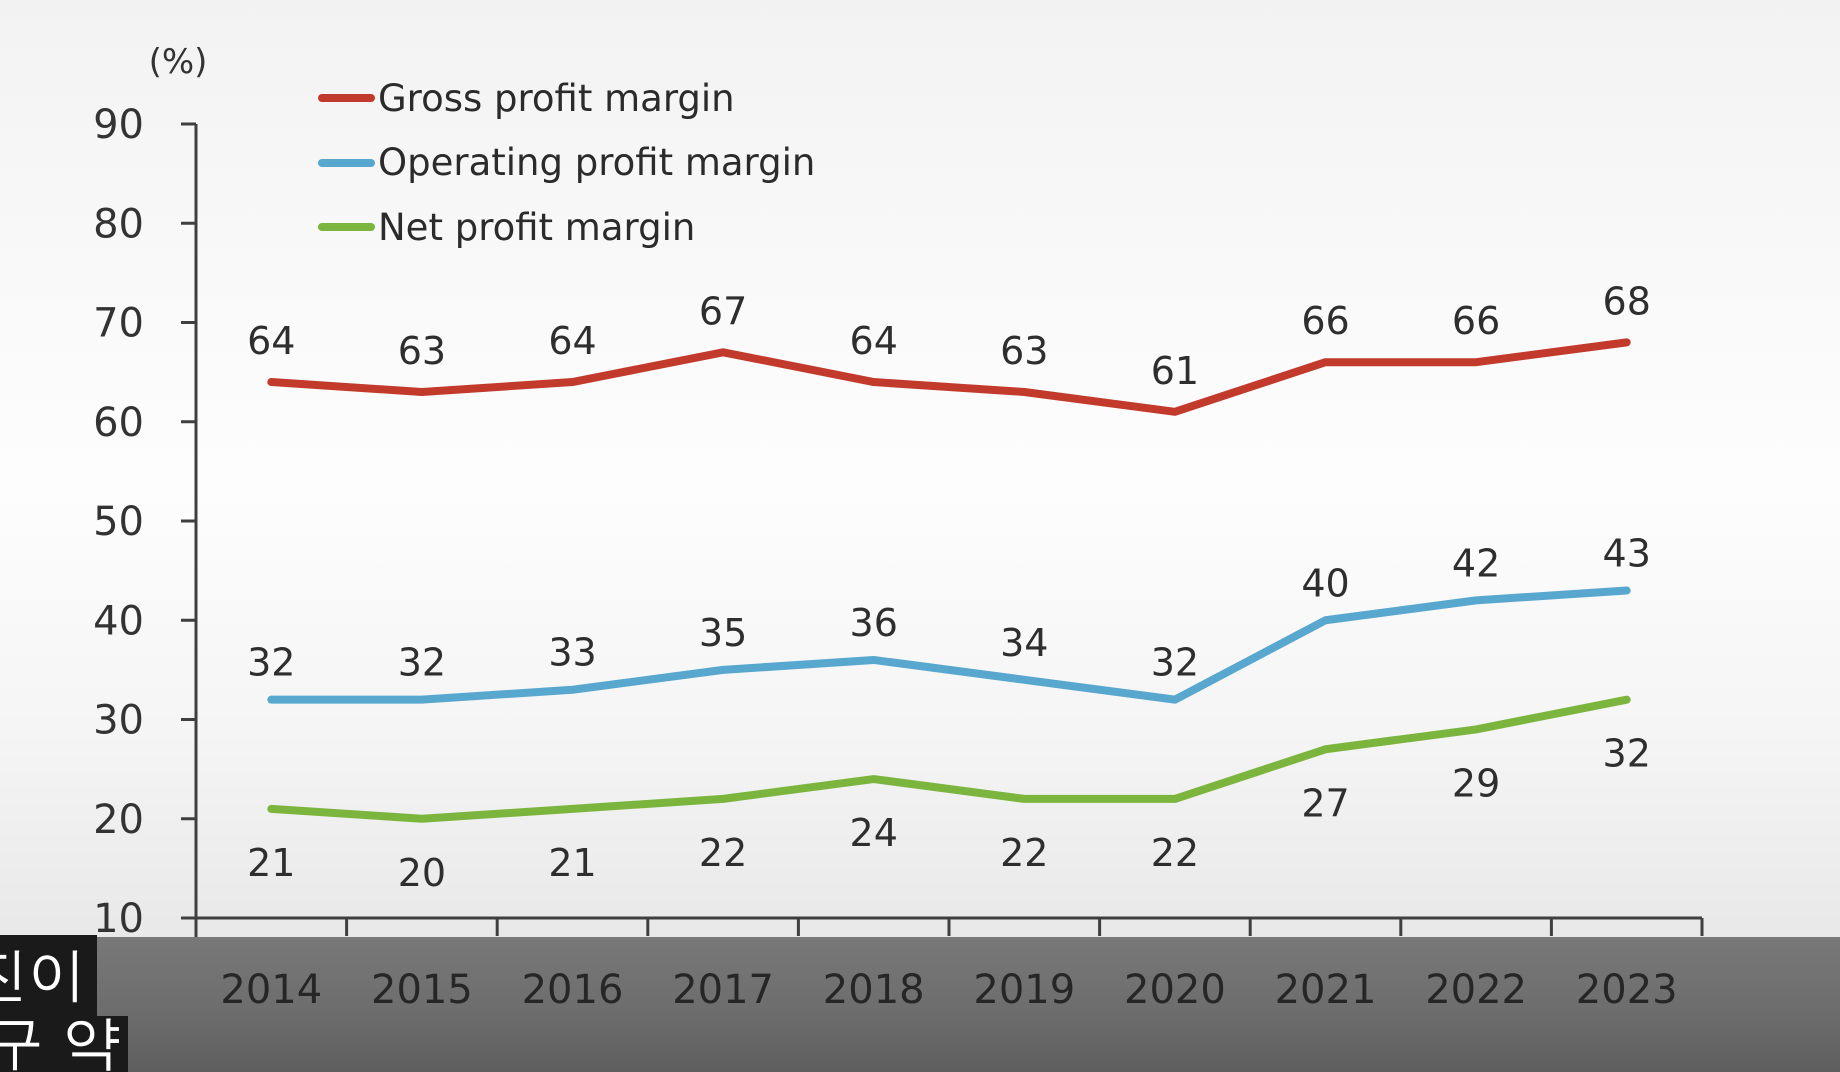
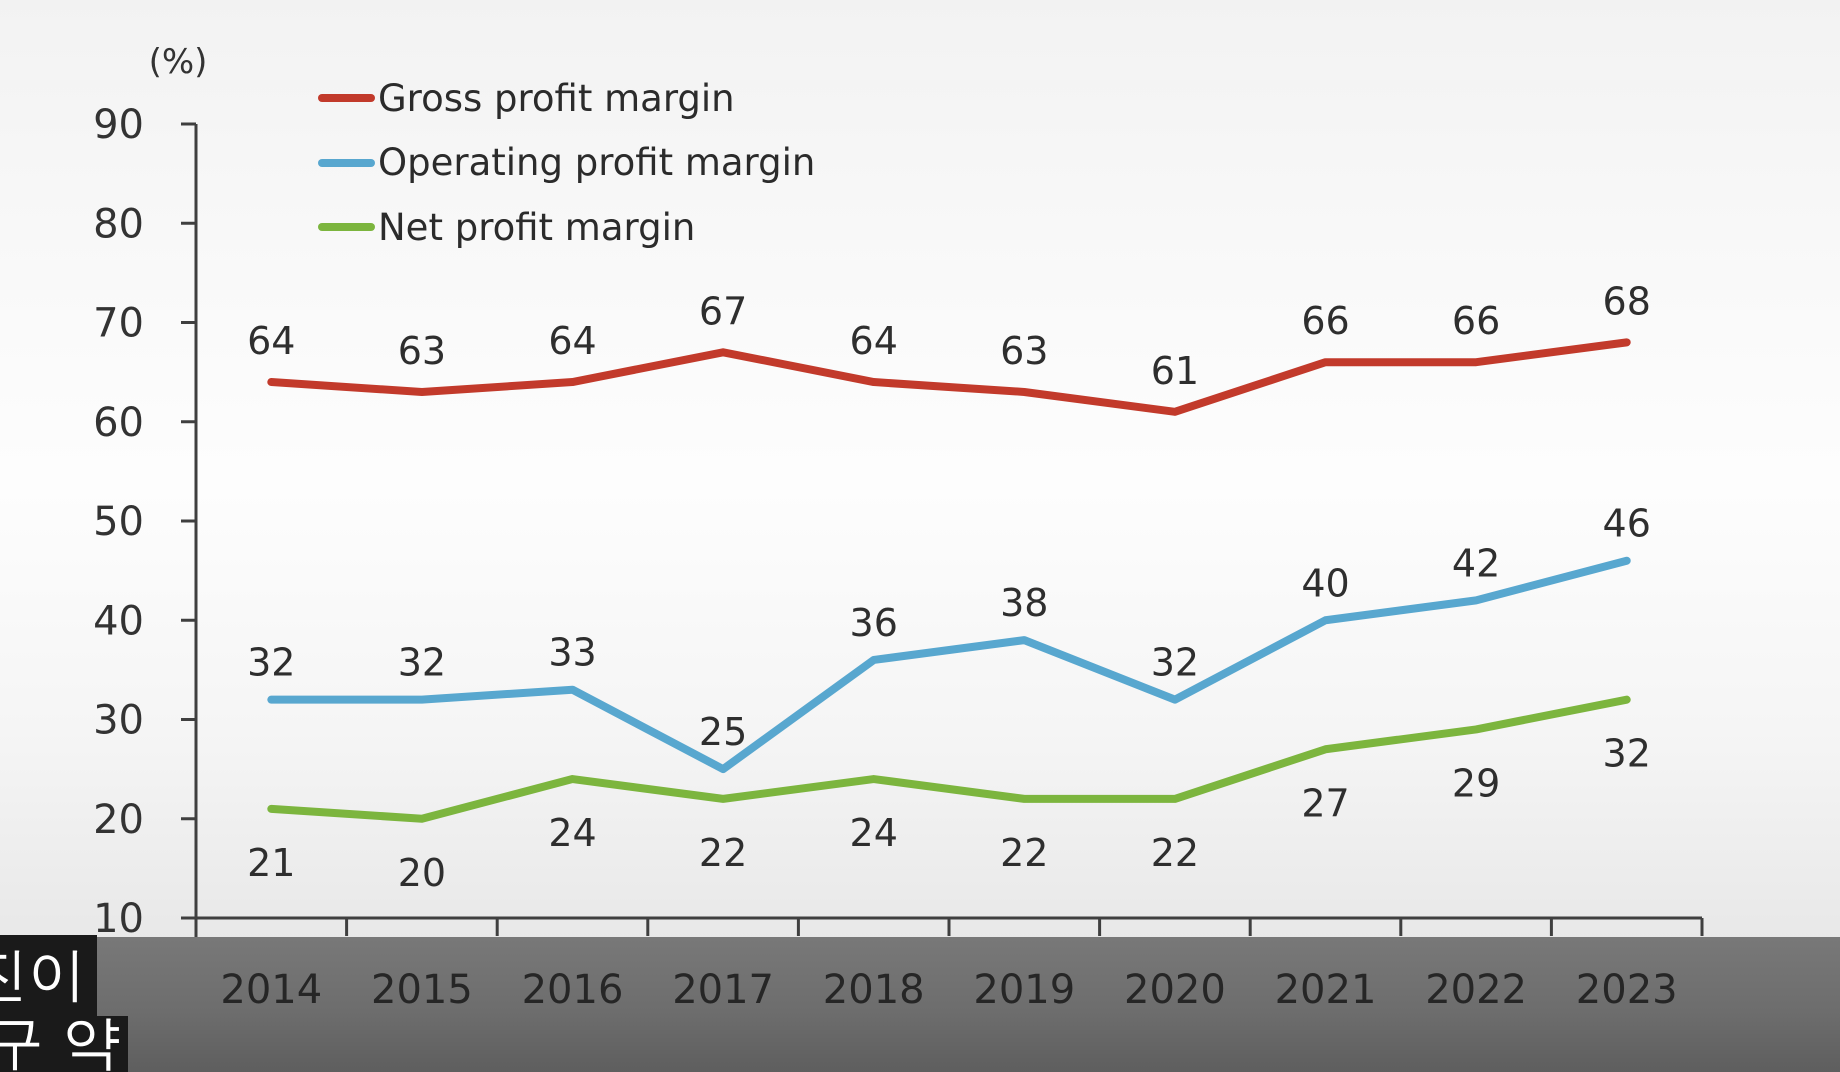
Net profit margin/2016: 21 -> 24
Operating profit margin/2017: 35 -> 25
Operating profit margin/2019: 34 -> 38
Operating profit margin/2023: 43 -> 46
